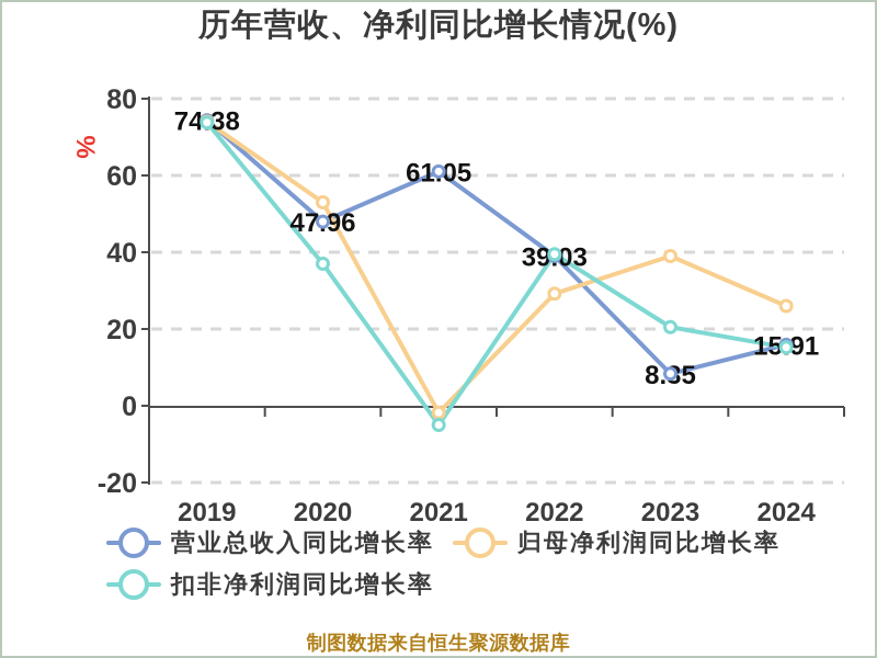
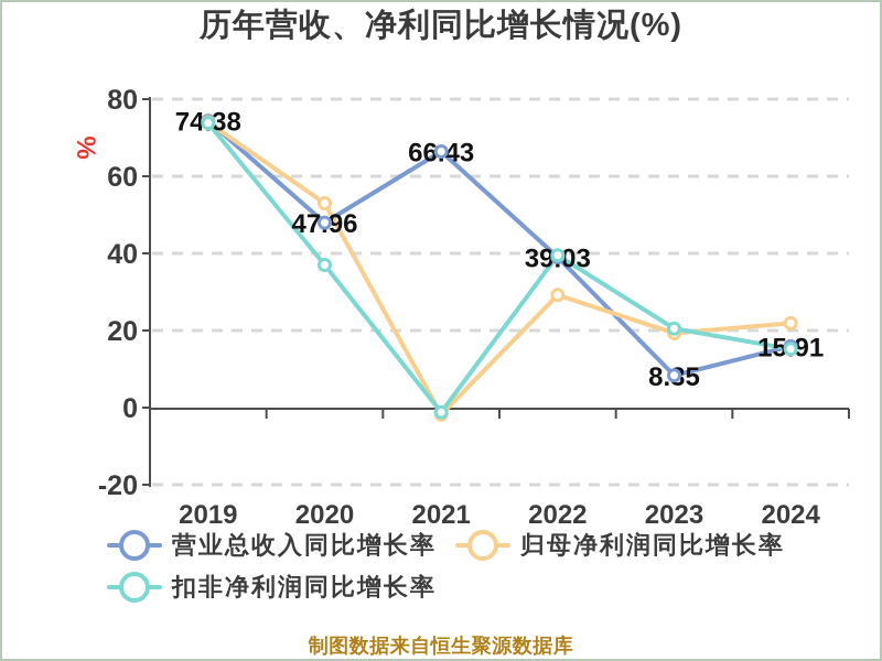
营业总收入同比增长率/2021: 61.05 -> 66.43
扣非净利润同比增长率/2021: -5 -> -1
归母净利润同比增长率/2023: 39 -> 19
归母净利润同比增长率/2024: 26 -> 22
